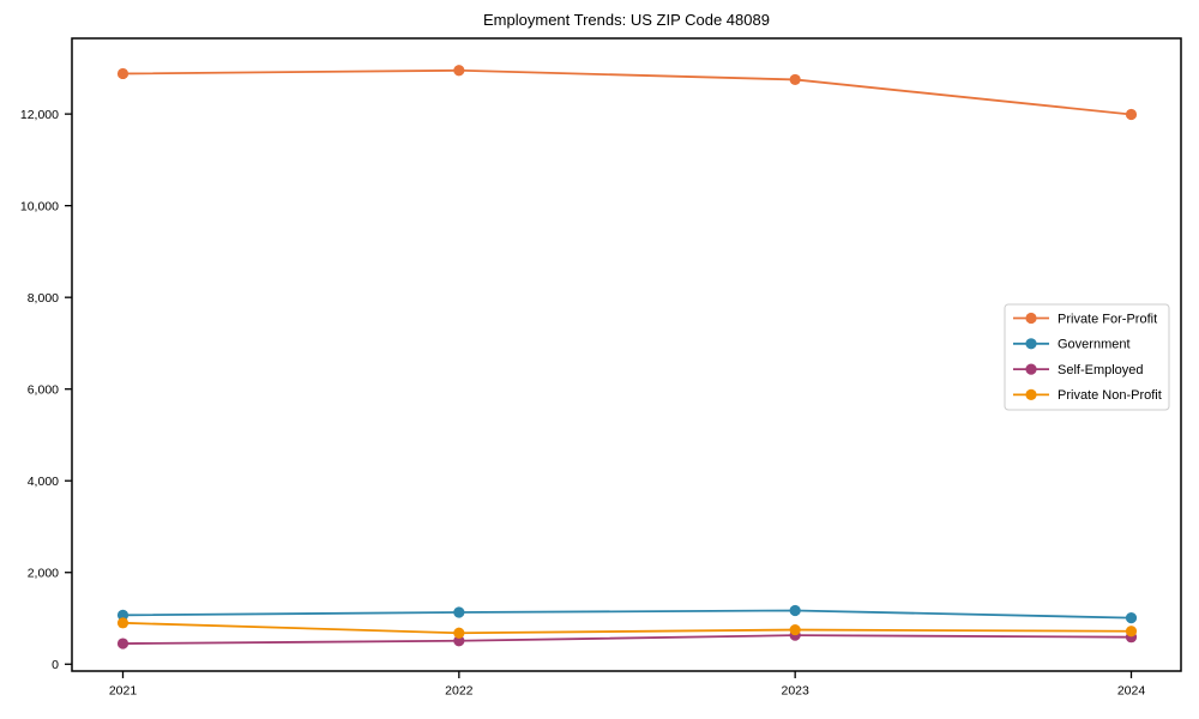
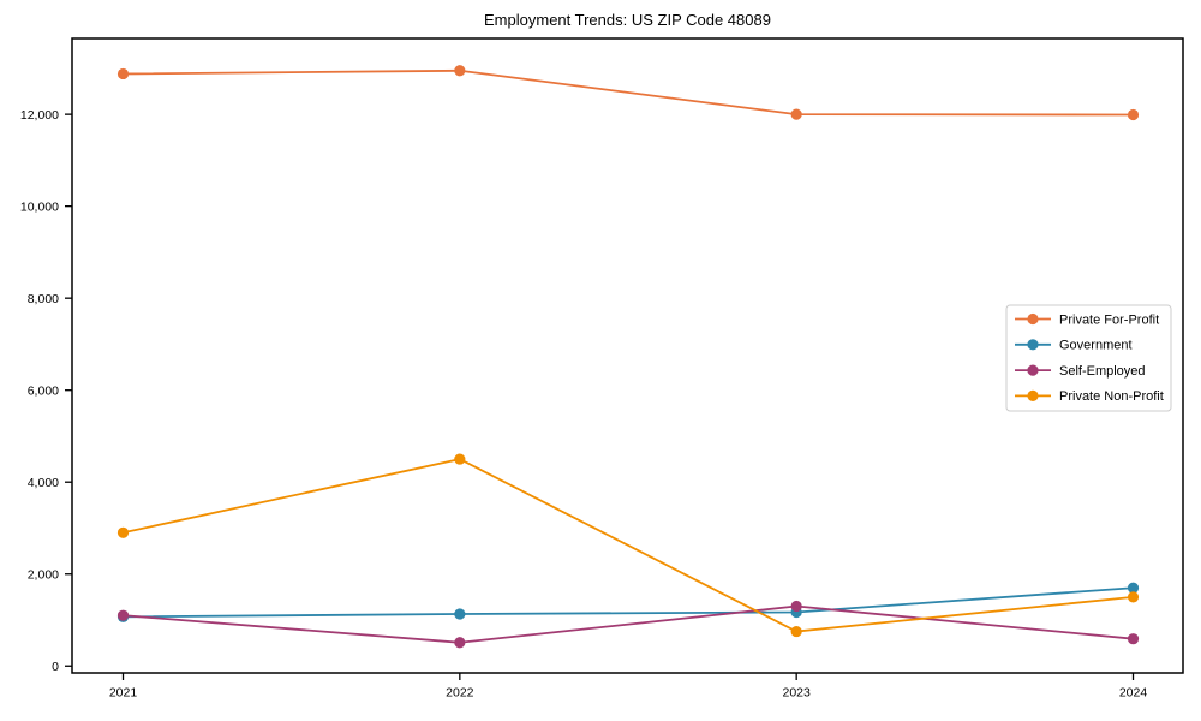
Self-Employed/2021: 400 -> 1100
Private Non-Profit/2021: 900 -> 2900
Private Non-Profit/2022: 700 -> 4500
Private For-Profit/2023: 12800 -> 12000
Self-Employed/2023: 600 -> 1300
Government/2024: 1000 -> 1700
Private Non-Profit/2024: 700 -> 1500
